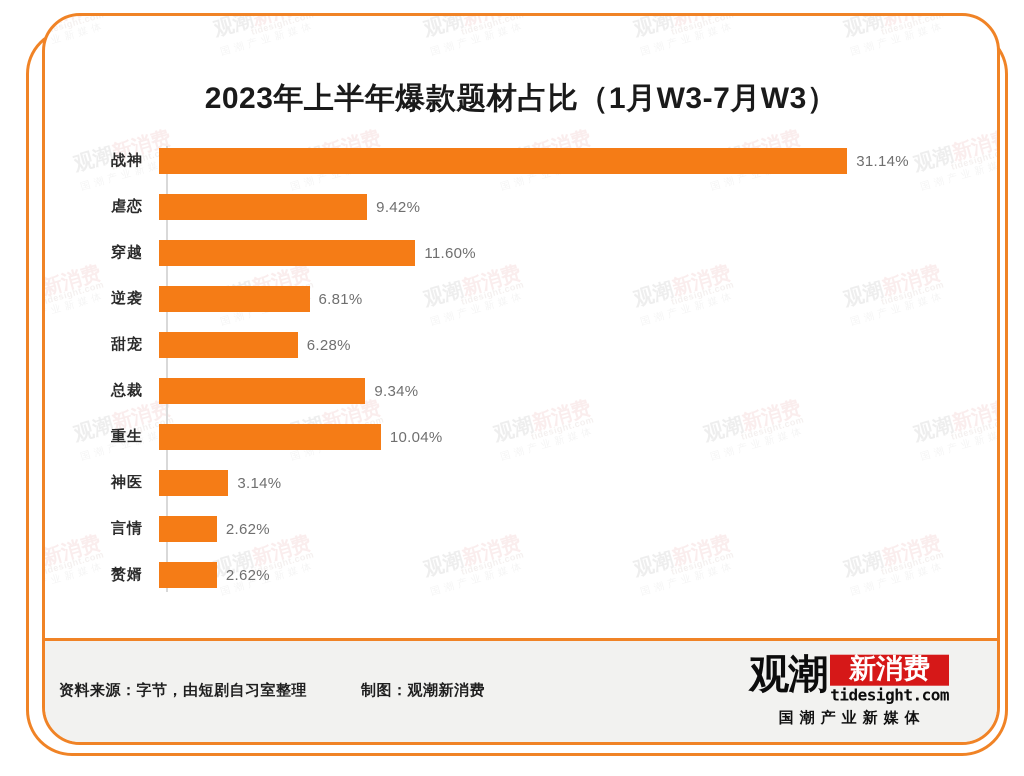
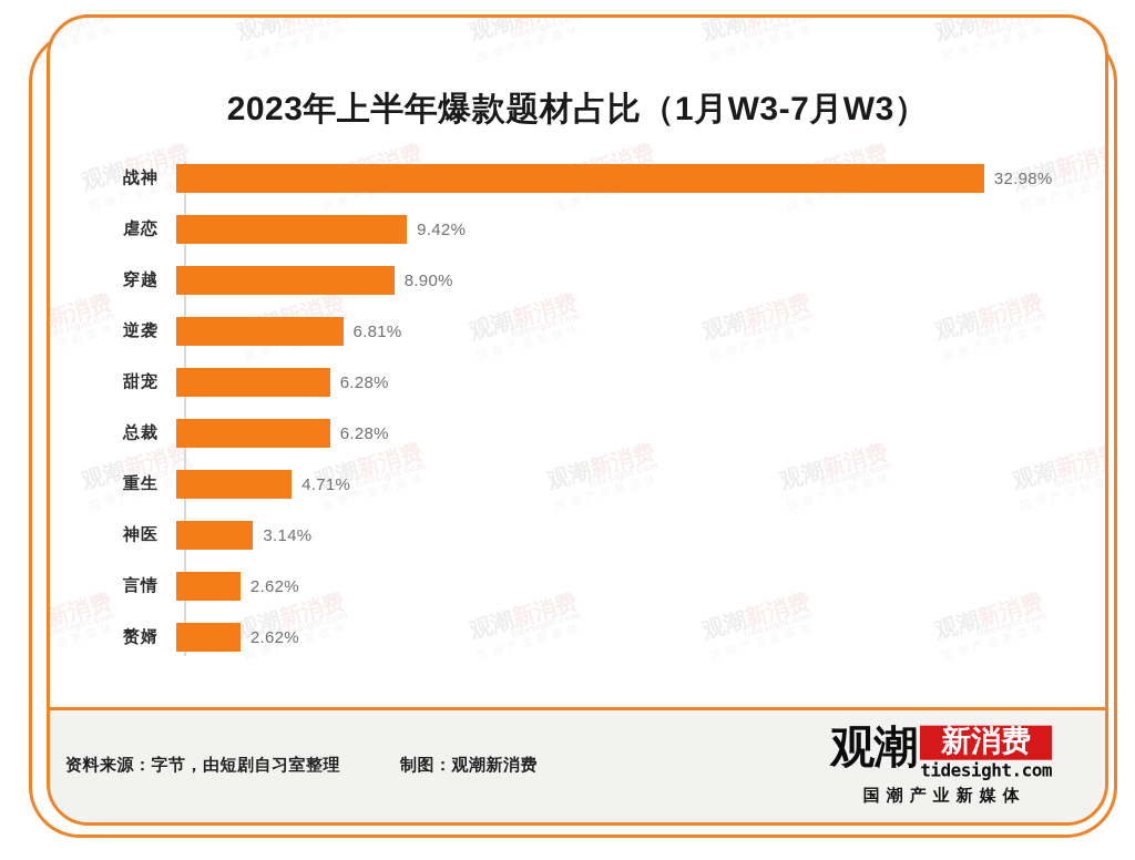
战神: 31.14% -> 32.98%
穿越: 11.60% -> 8.90%
总裁: 9.34% -> 6.28%
重生: 10.04% -> 4.71%
